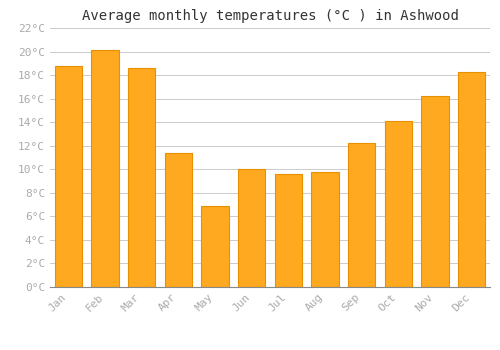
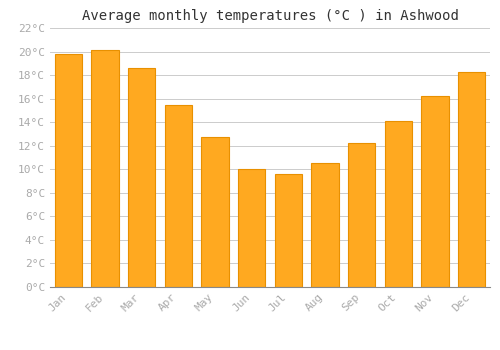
Jan: 18.8°C -> 19.8°C
Apr: 11.4°C -> 15.5°C
May: 6.9°C -> 12.7°C
Aug: 9.8°C -> 10.5°C
